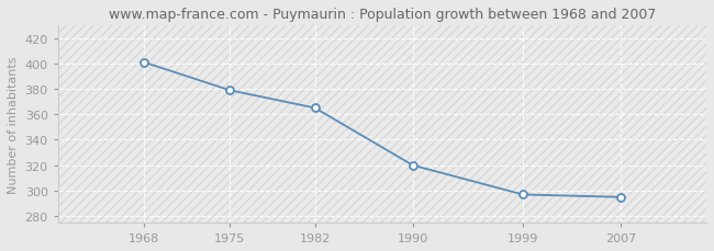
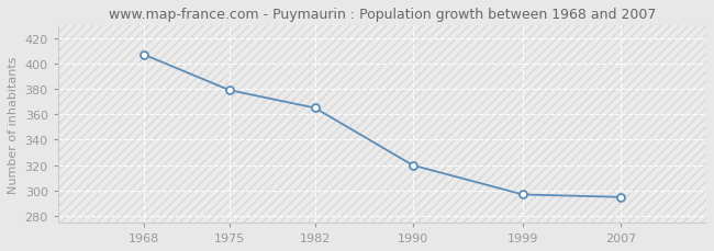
1968: 401 -> 407
